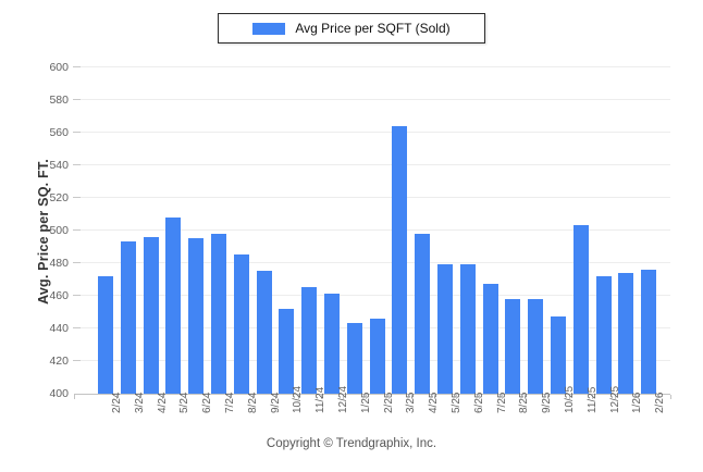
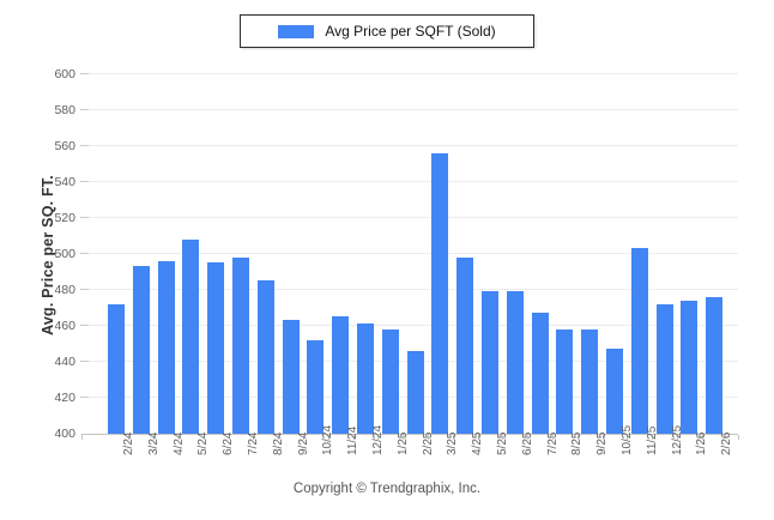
9/24: 475 -> 463
1/25: 443 -> 458
3/25: 564 -> 556
